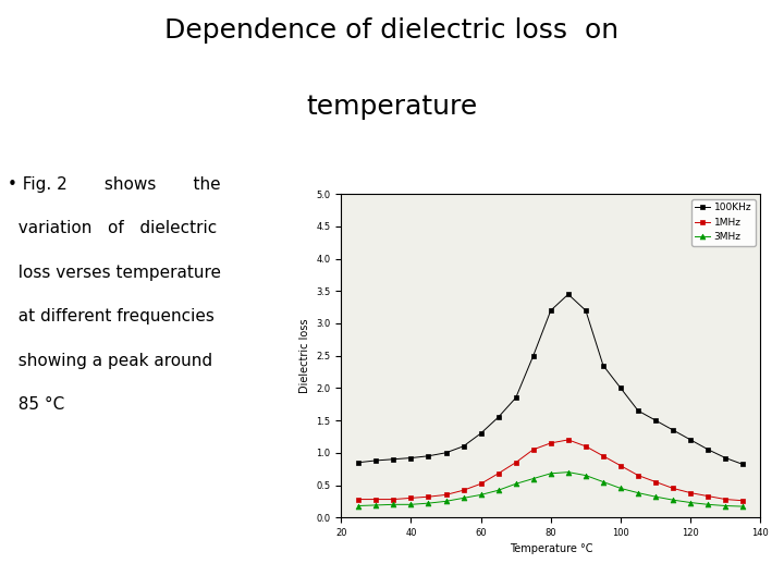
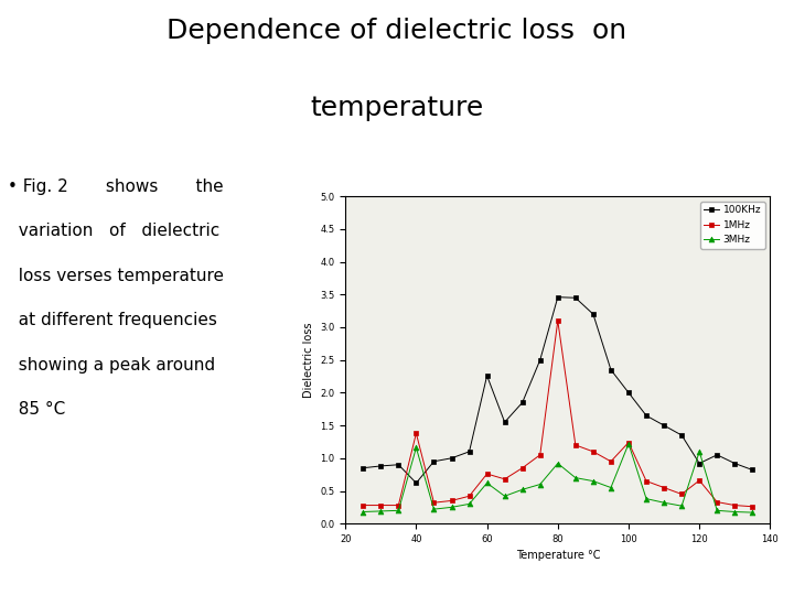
100KHz/40: 0.92 -> 0.62
1MHz/40: 0.30 -> 1.38
3MHz/40: 0.20 -> 1.16
100KHz/60: 1.30 -> 2.26
1MHz/60: 0.52 -> 0.76
3MHz/60: 0.35 -> 0.62
100KHz/80: 3.20 -> 3.46
1MHz/80: 1.15 -> 3.10
3MHz/80: 0.68 -> 0.92
1MHz/100: 0.80 -> 1.24
3MHz/100: 0.45 -> 1.22
100KHz/120: 1.20 -> 0.92
1MHz/120: 0.38 -> 0.66
3MHz/120: 0.23 -> 1.10
